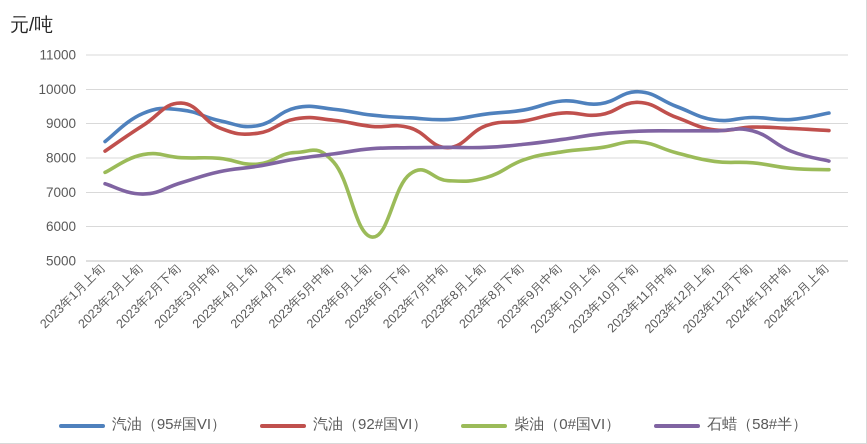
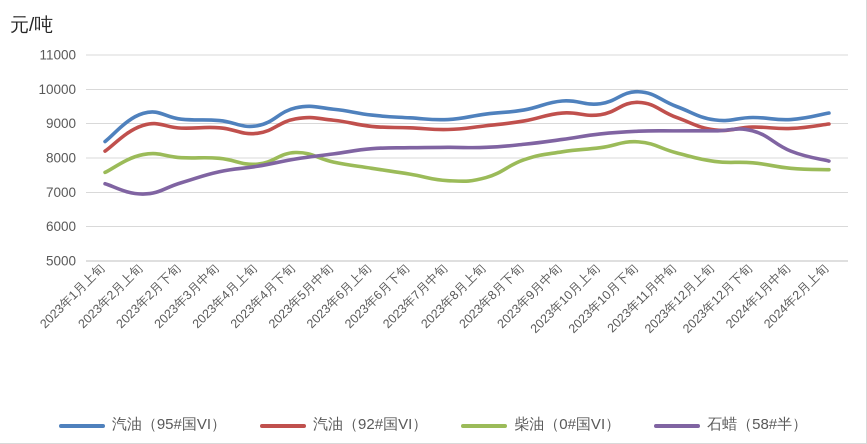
汽油（95#国VI）/2023年2月下旬: 9400 -> 9100
汽油（92#国VI）/2023年2月下旬: 9600 -> 8900
柴油（0#国VI）/2023年6月上旬: 5700 -> 7700
汽油（92#国VI）/2023年7月中旬: 8300 -> 8800
汽油（92#国VI）/2024年2月上旬: 8800 -> 9000
